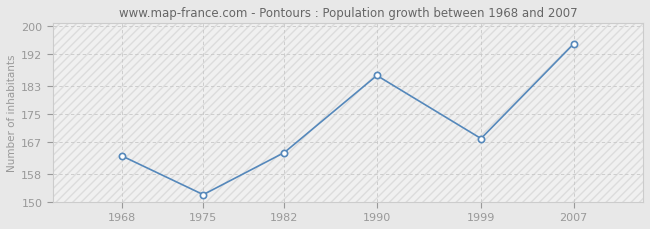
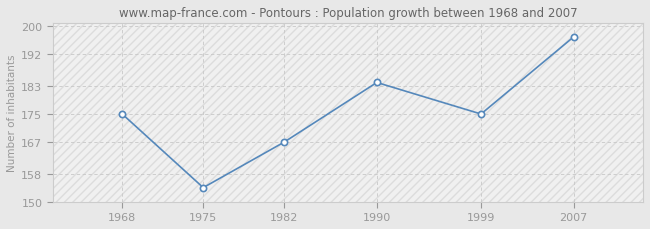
1968: 163 -> 175
1975: 152 -> 154
1982: 164 -> 167
1990: 186 -> 184
1999: 168 -> 175
2007: 195 -> 197
